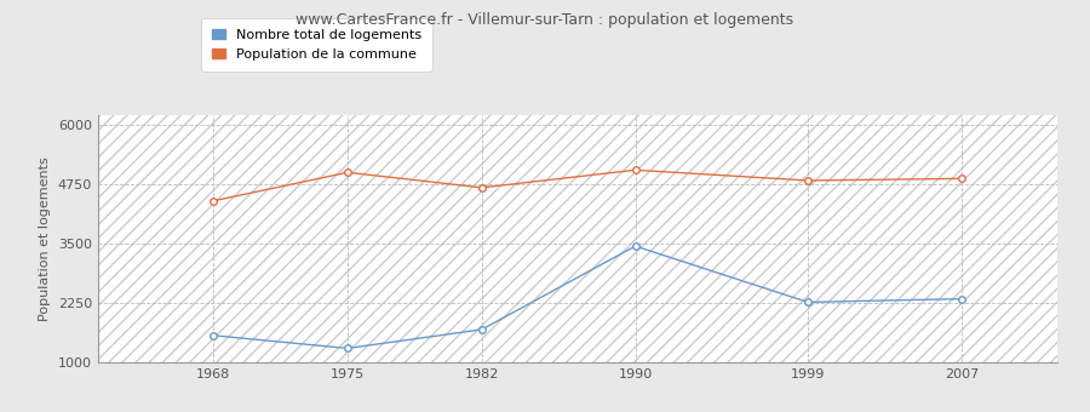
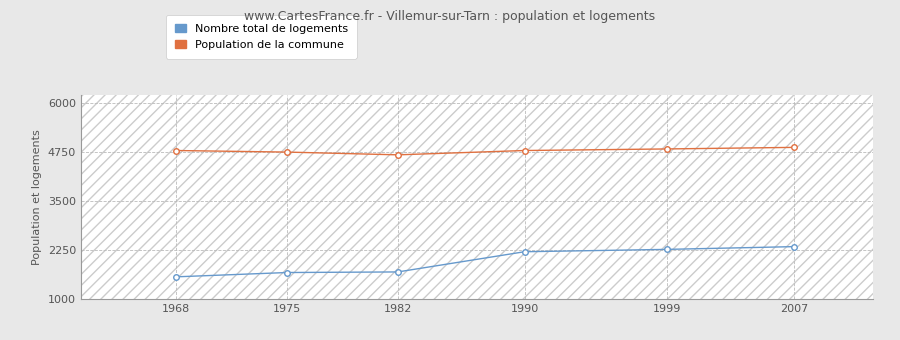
Population de la commune/1968: 4400 -> 4790
Nombre total de logements/1975: 1300 -> 1680
Population de la commune/1975: 5000 -> 4750
Nombre total de logements/1990: 3450 -> 2210
Population de la commune/1990: 5050 -> 4790
